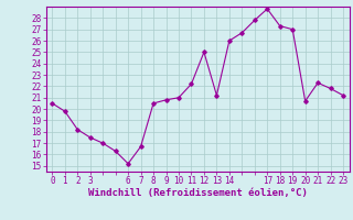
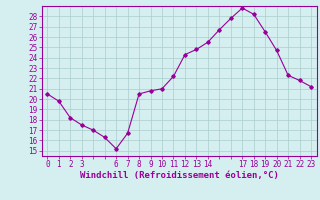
12: 25.0 -> 24.3
13: 21.2 -> 24.8
14: 26.0 -> 25.5
18: 27.3 -> 28.2
19: 27.0 -> 26.5
20: 20.7 -> 24.7
